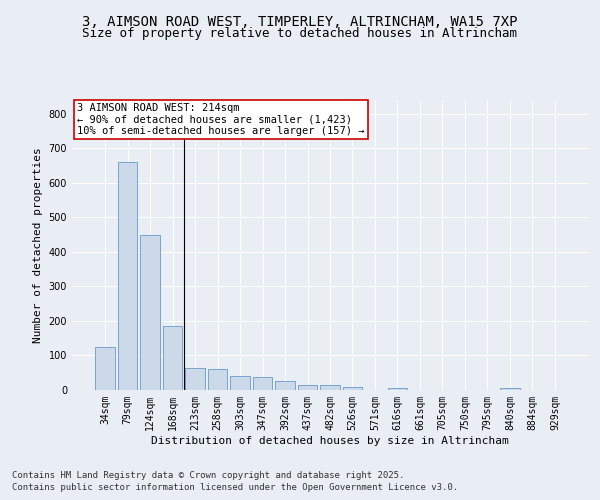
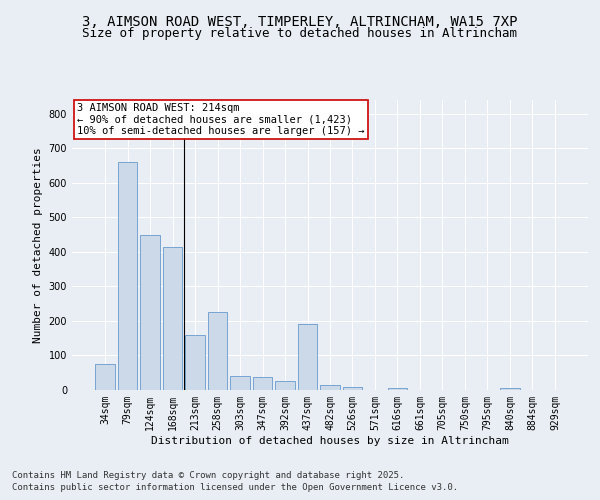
34sqm: 125 -> 75
168sqm: 185 -> 415
213sqm: 63 -> 160
258sqm: 60 -> 225
437sqm: 15 -> 190
